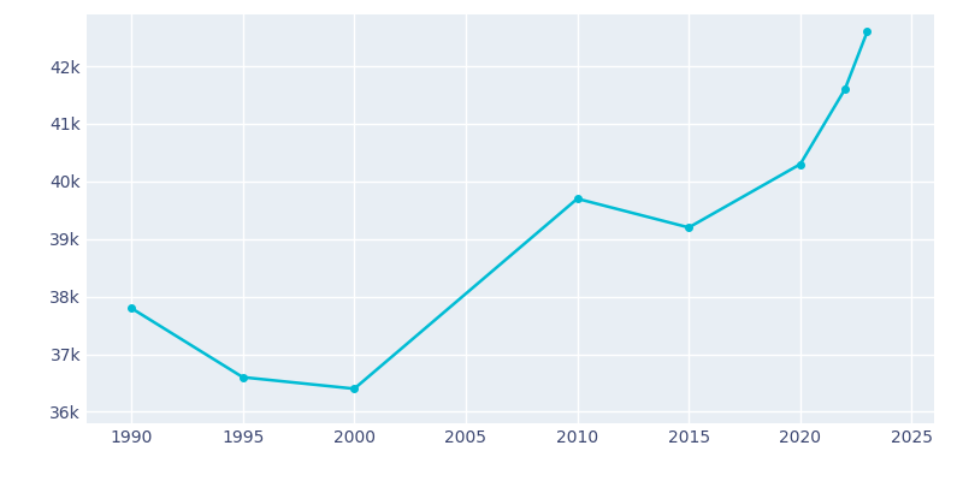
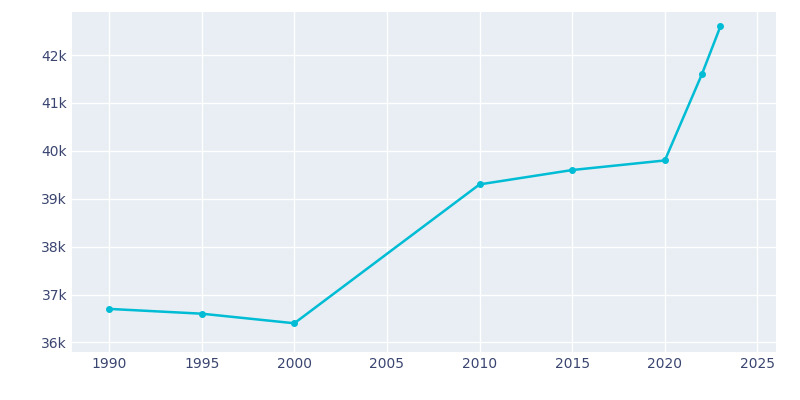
1990: 37.8k -> 36.7k
2010: 39.7k -> 39.3k
2015: 39.2k -> 39.6k
2020: 40.3k -> 39.8k
